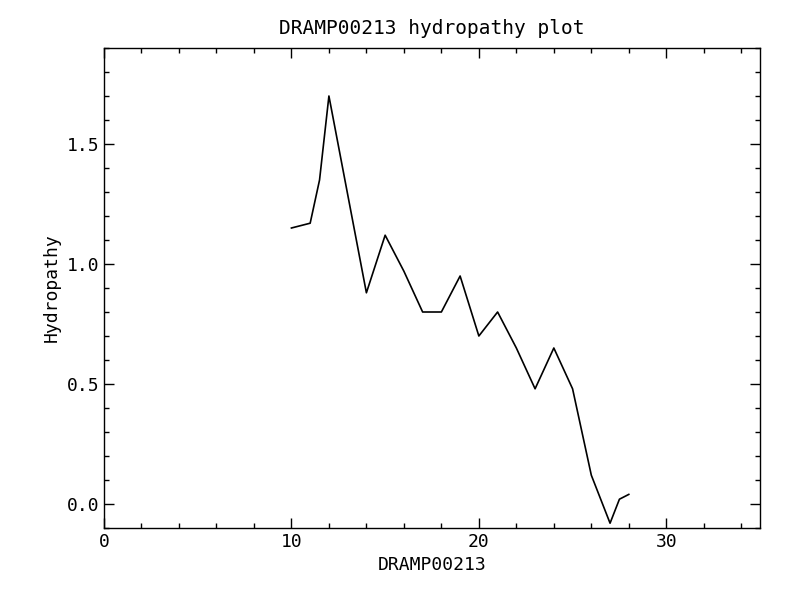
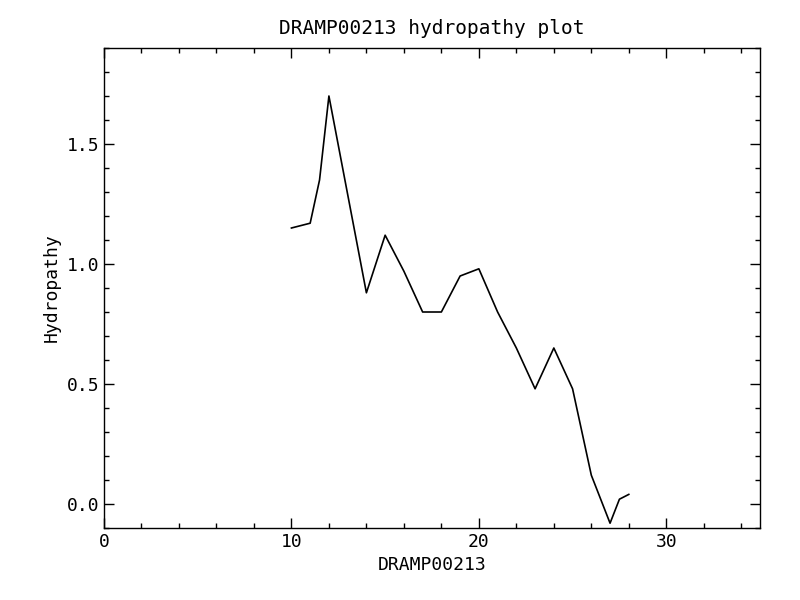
20: 0.70 -> 0.98
